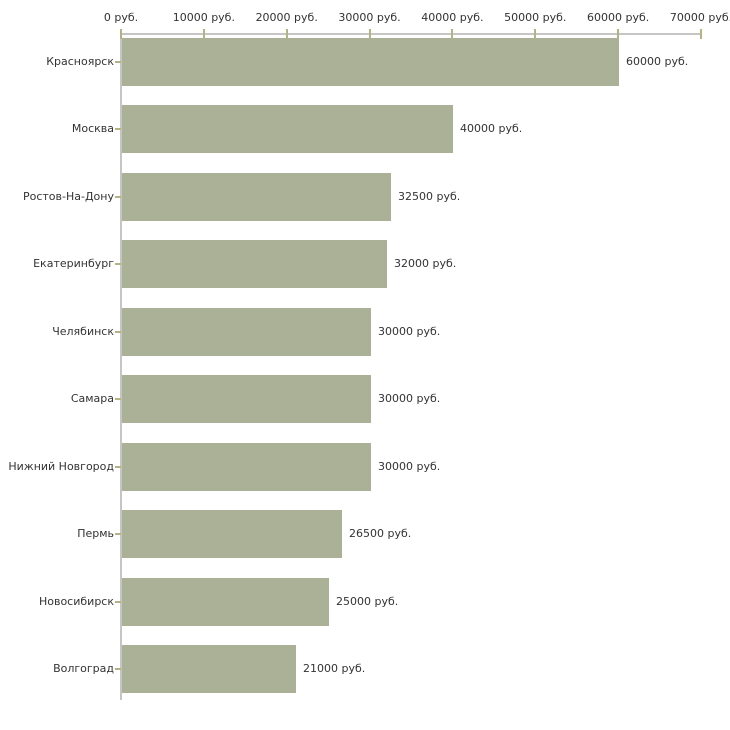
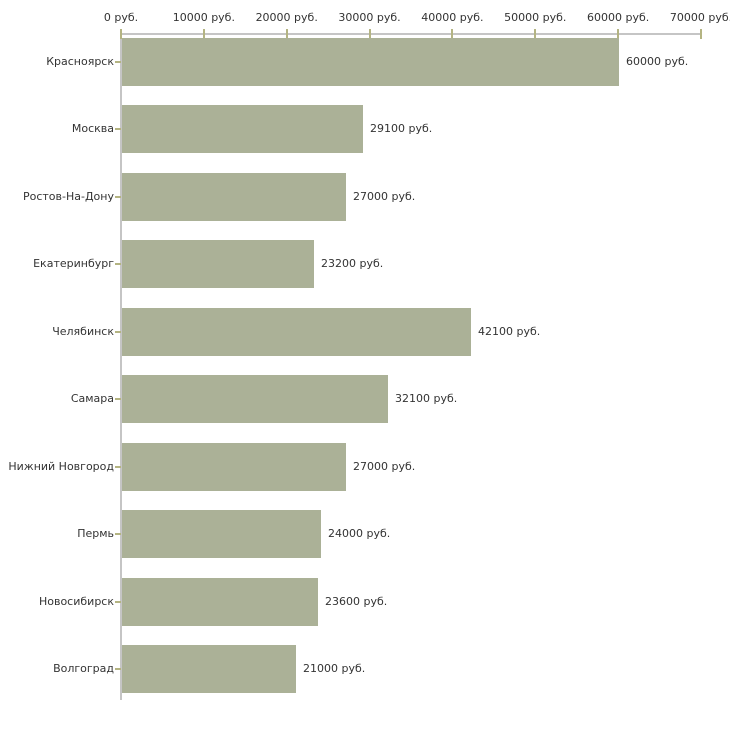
Москва: 40000 -> 29100
Ростов-На-Дону: 32500 -> 27000
Екатеринбург: 32000 -> 23200
Челябинск: 30000 -> 42100
Самара: 30000 -> 32100
Нижний Новгород: 30000 -> 27000
Пермь: 26500 -> 24000
Новосибирск: 25000 -> 23600
